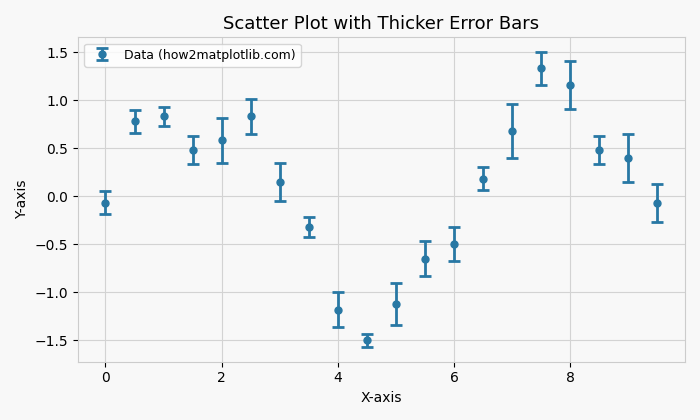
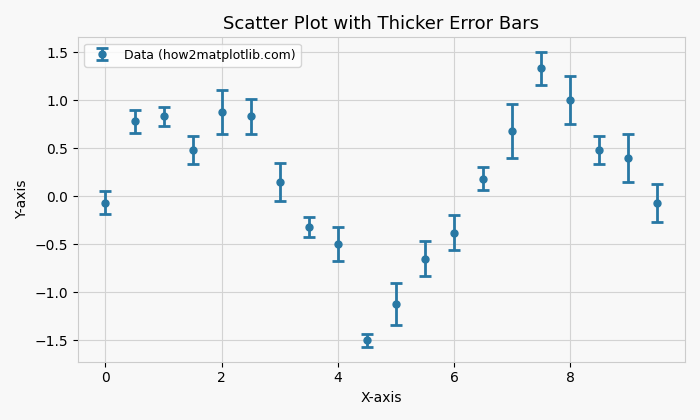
2: 0.58 -> 0.88
4: -1.18 -> -0.50
6: -0.50 -> -0.38
8: 1.16 -> 1.00
